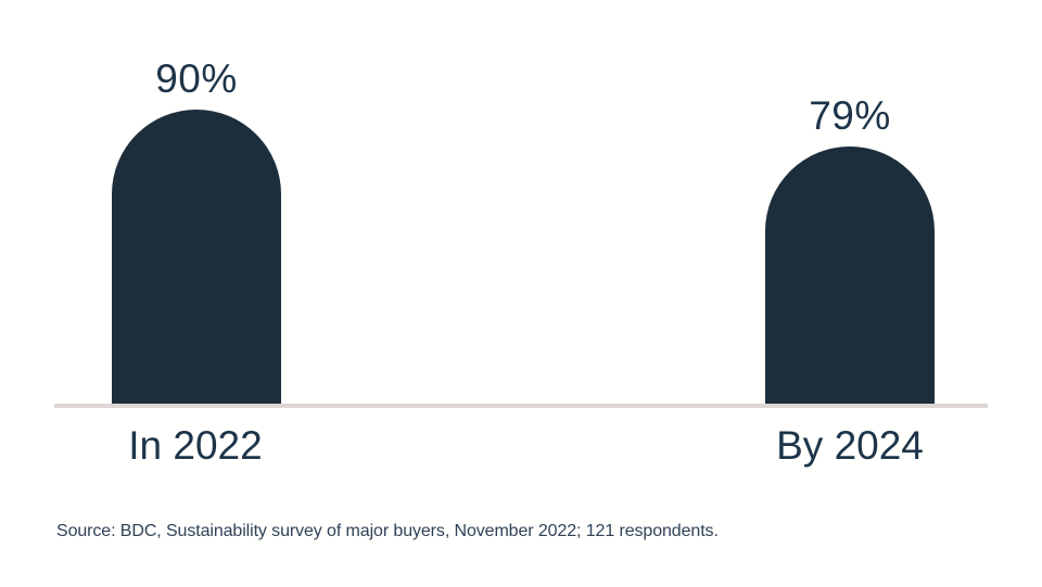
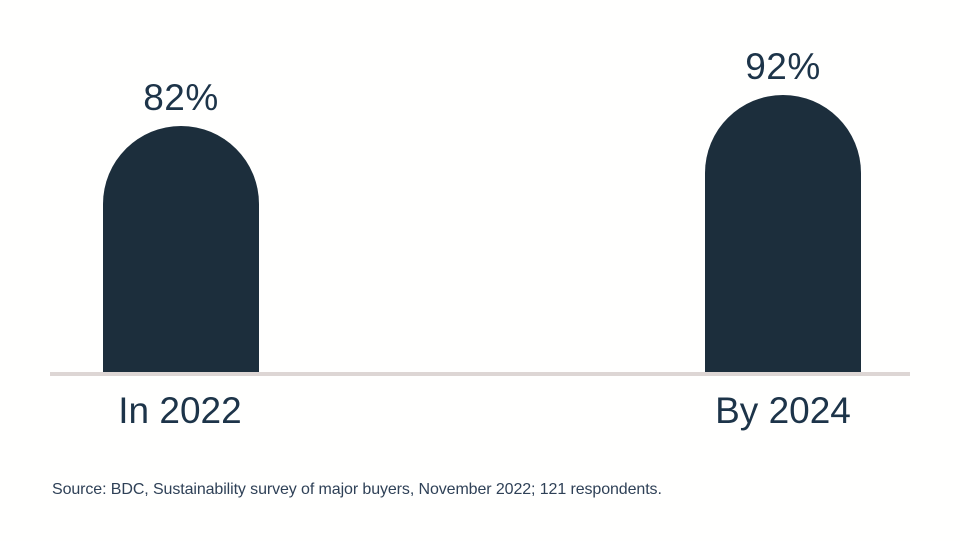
In 2022: 90% -> 82%
By 2024: 79% -> 92%
